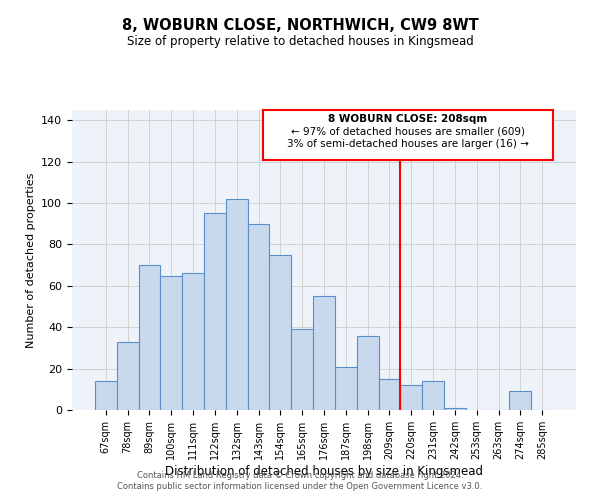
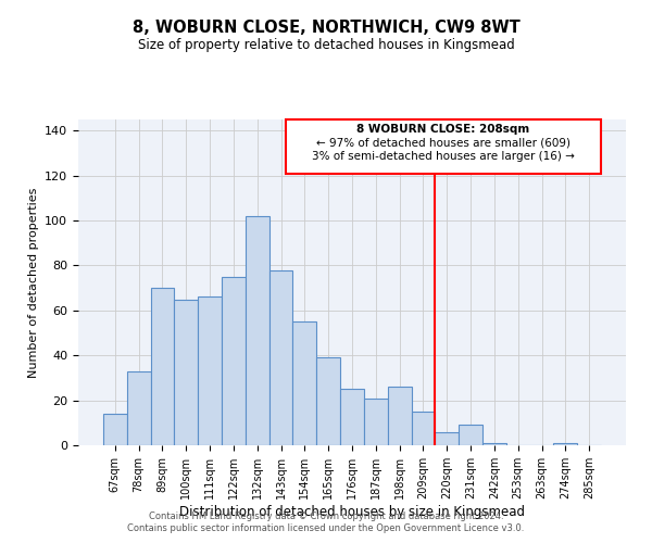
122sqm: 95 -> 75
143sqm: 90 -> 78
154sqm: 75 -> 55
176sqm: 55 -> 25
198sqm: 36 -> 26
220sqm: 12 -> 6
231sqm: 14 -> 9
274sqm: 9 -> 1
